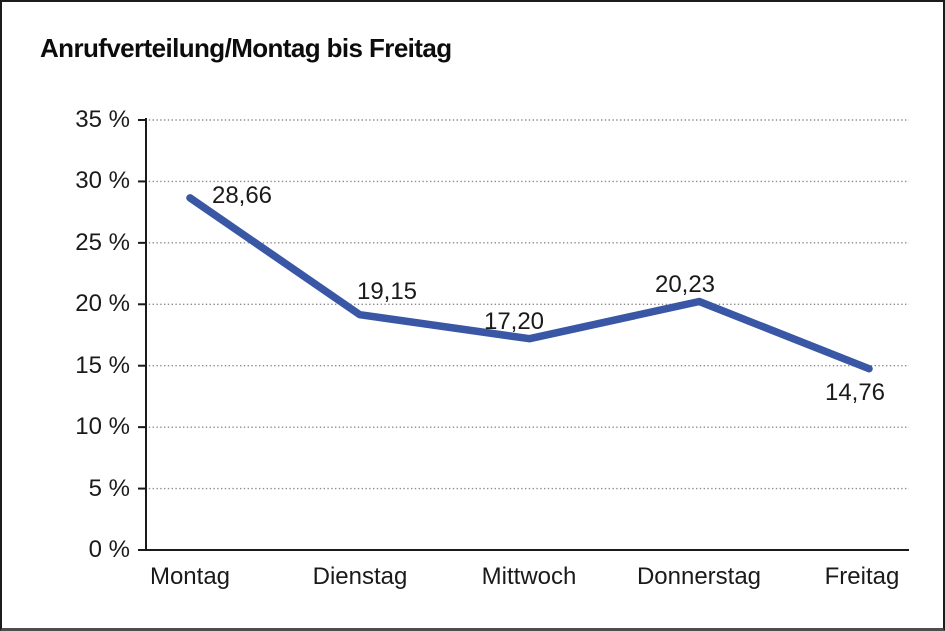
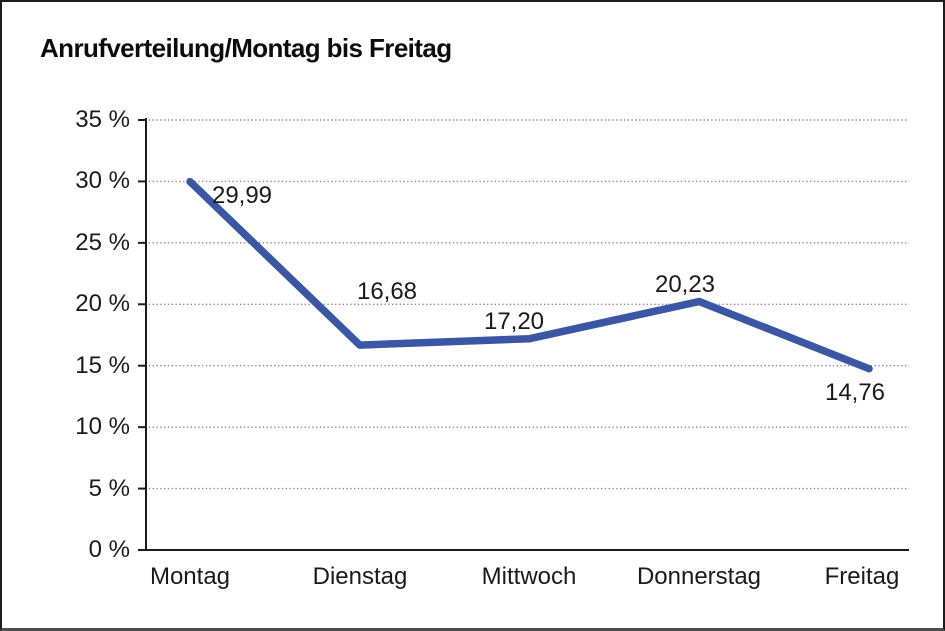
Montag: 28,66 -> 29,99
Dienstag: 19,15 -> 16,68
